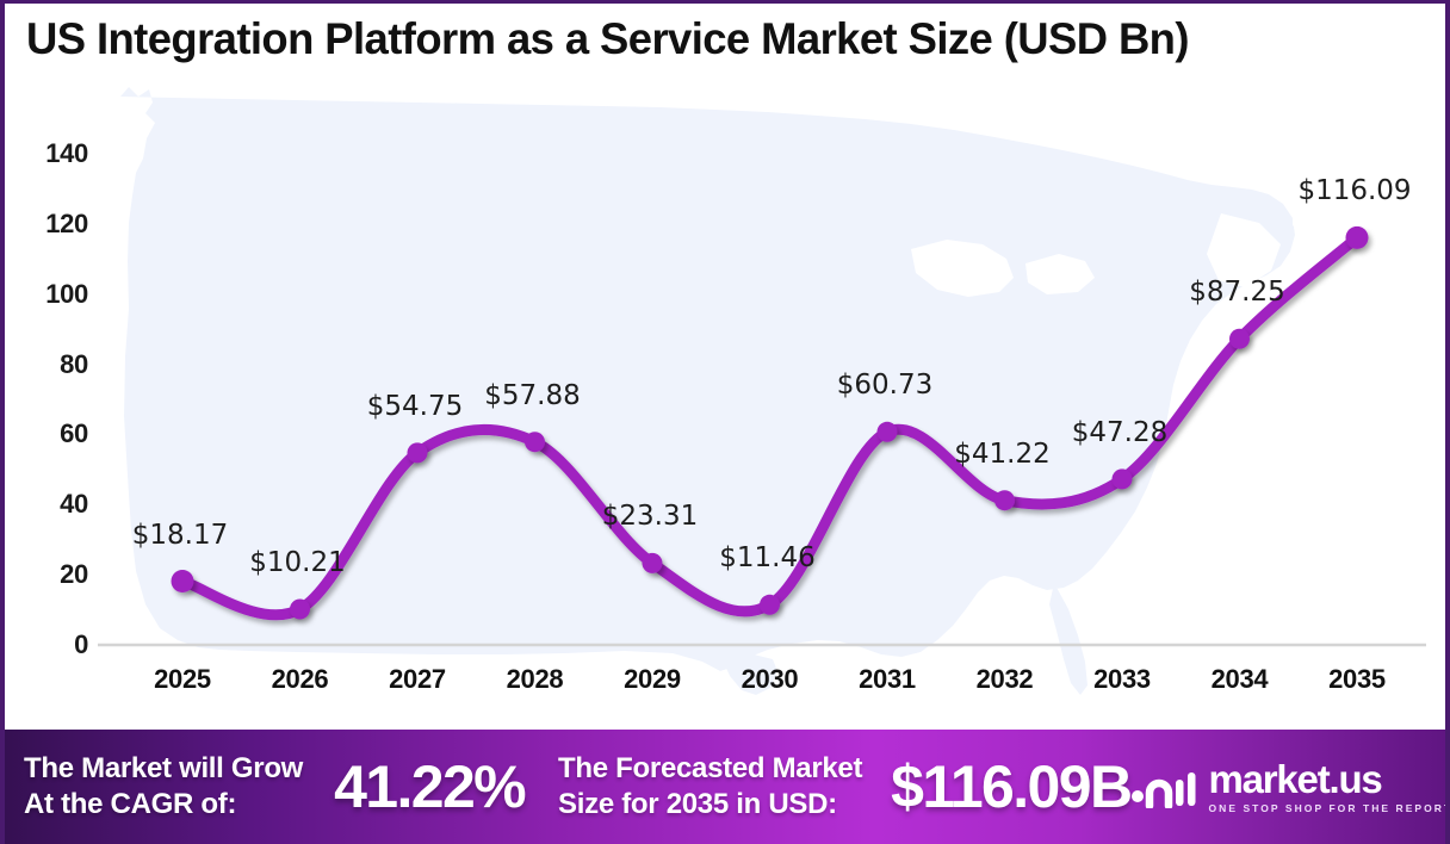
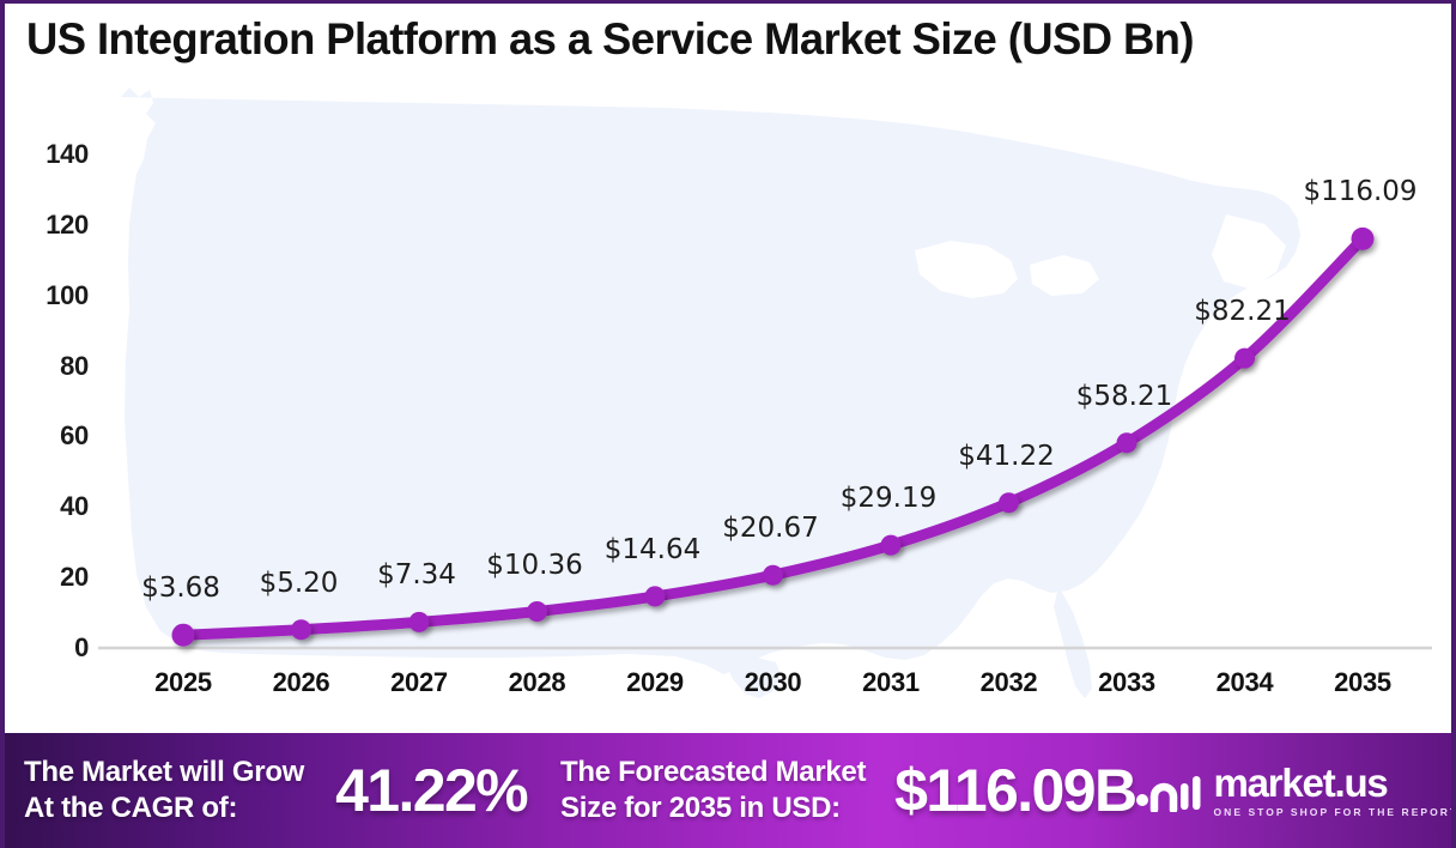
2025: $18.17 -> $3.68
2026: $10.21 -> $5.20
2027: $54.75 -> $7.34
2028: $57.88 -> $10.36
2029: $23.31 -> $14.64
2030: $11.46 -> $20.67
2031: $60.73 -> $29.19
2033: $47.28 -> $58.21
2034: $87.25 -> $82.21
